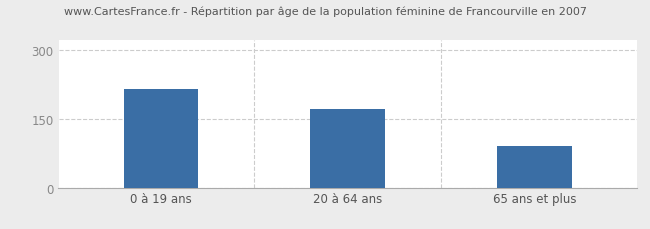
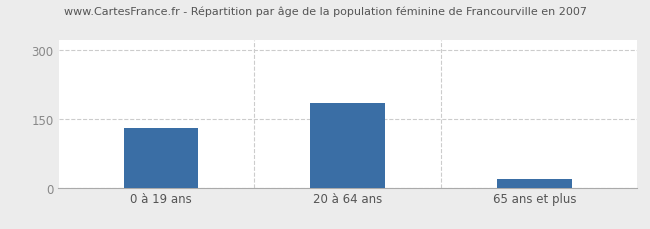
0 à 19 ans: 215 -> 130
20 à 64 ans: 170 -> 183
65 ans et plus: 90 -> 18
